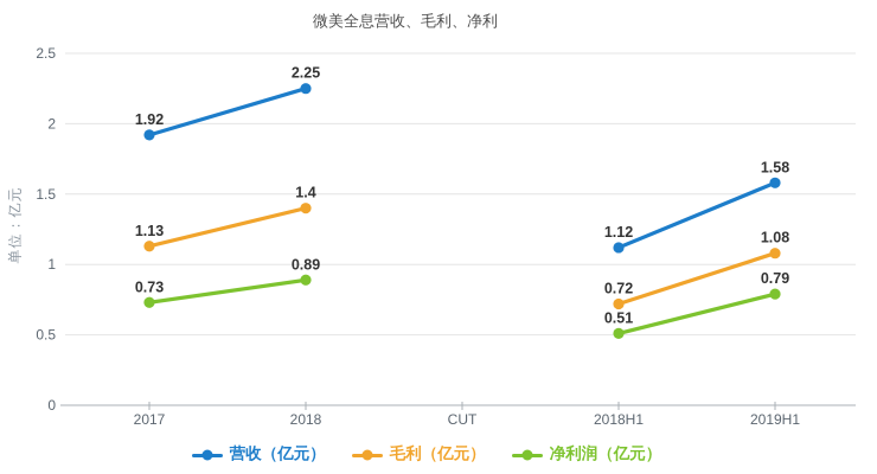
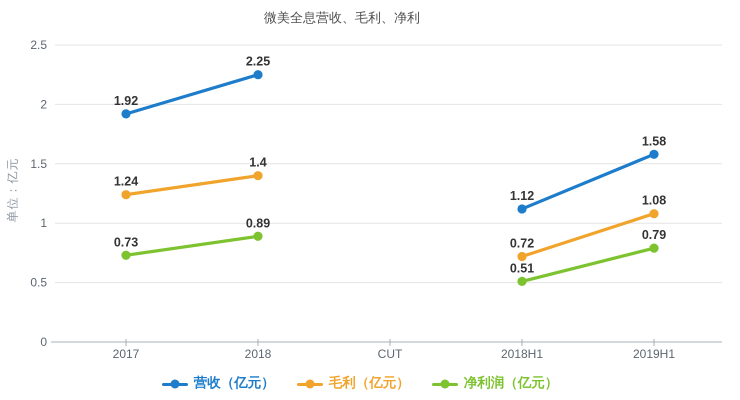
毛利（亿元）/2017: 1.13 -> 1.24
